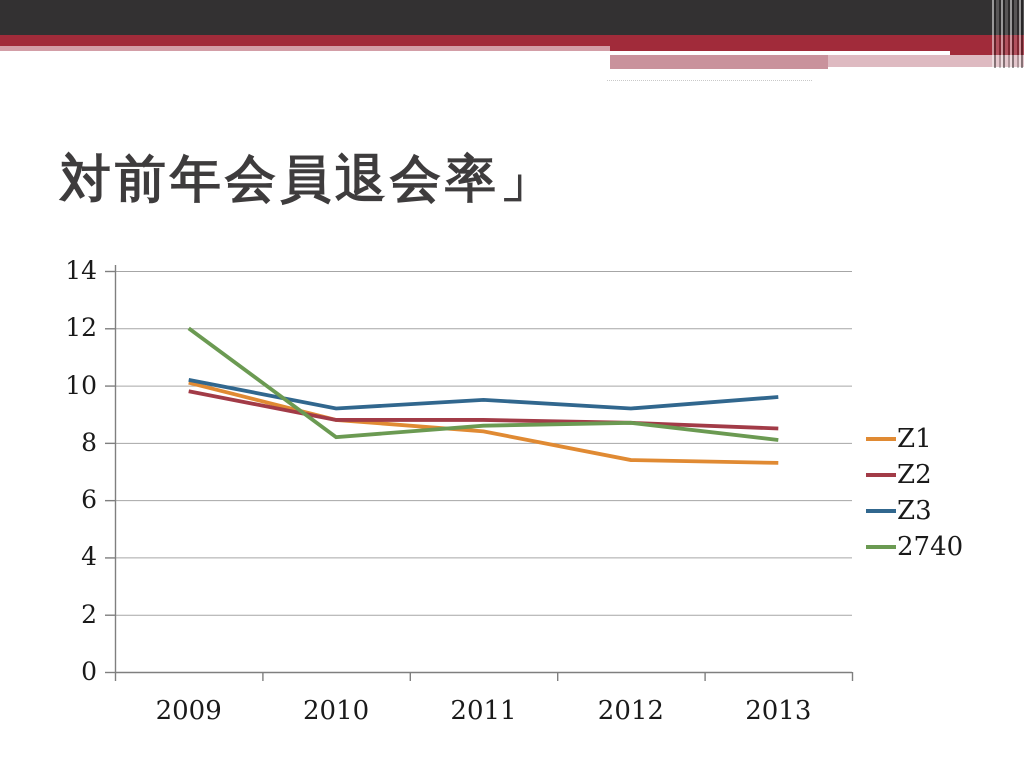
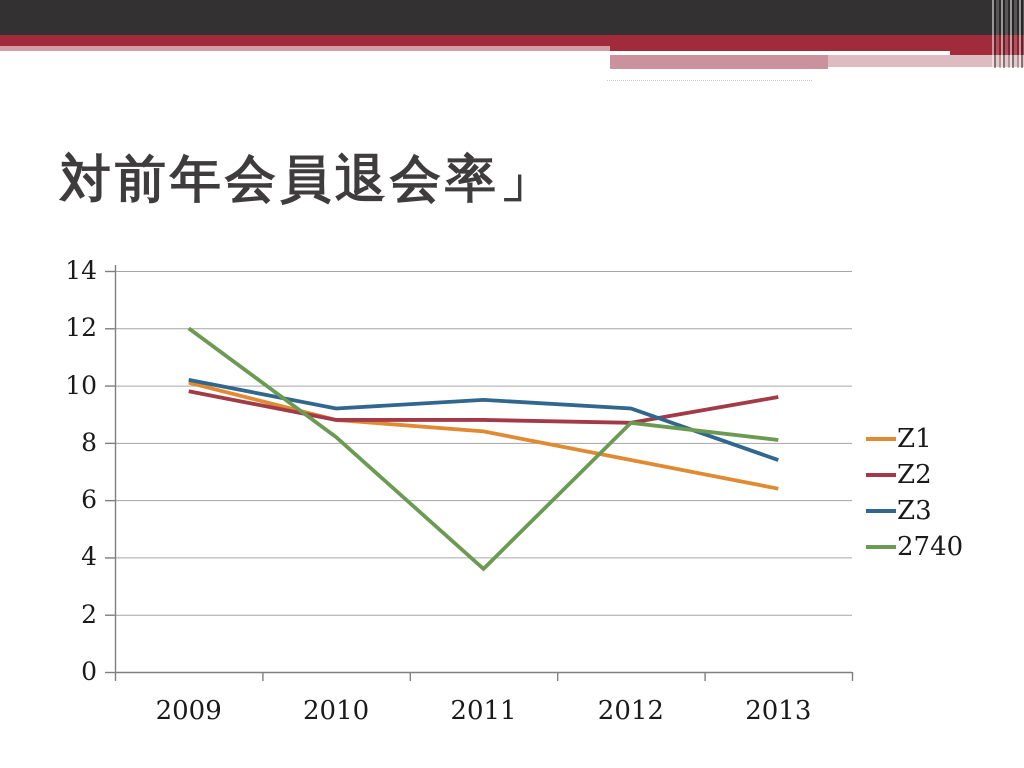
2740/2011: 8.6 -> 3.6
Z1/2013: 7.3 -> 6.4
Z2/2013: 8.5 -> 9.6
Z3/2013: 9.6 -> 7.4
